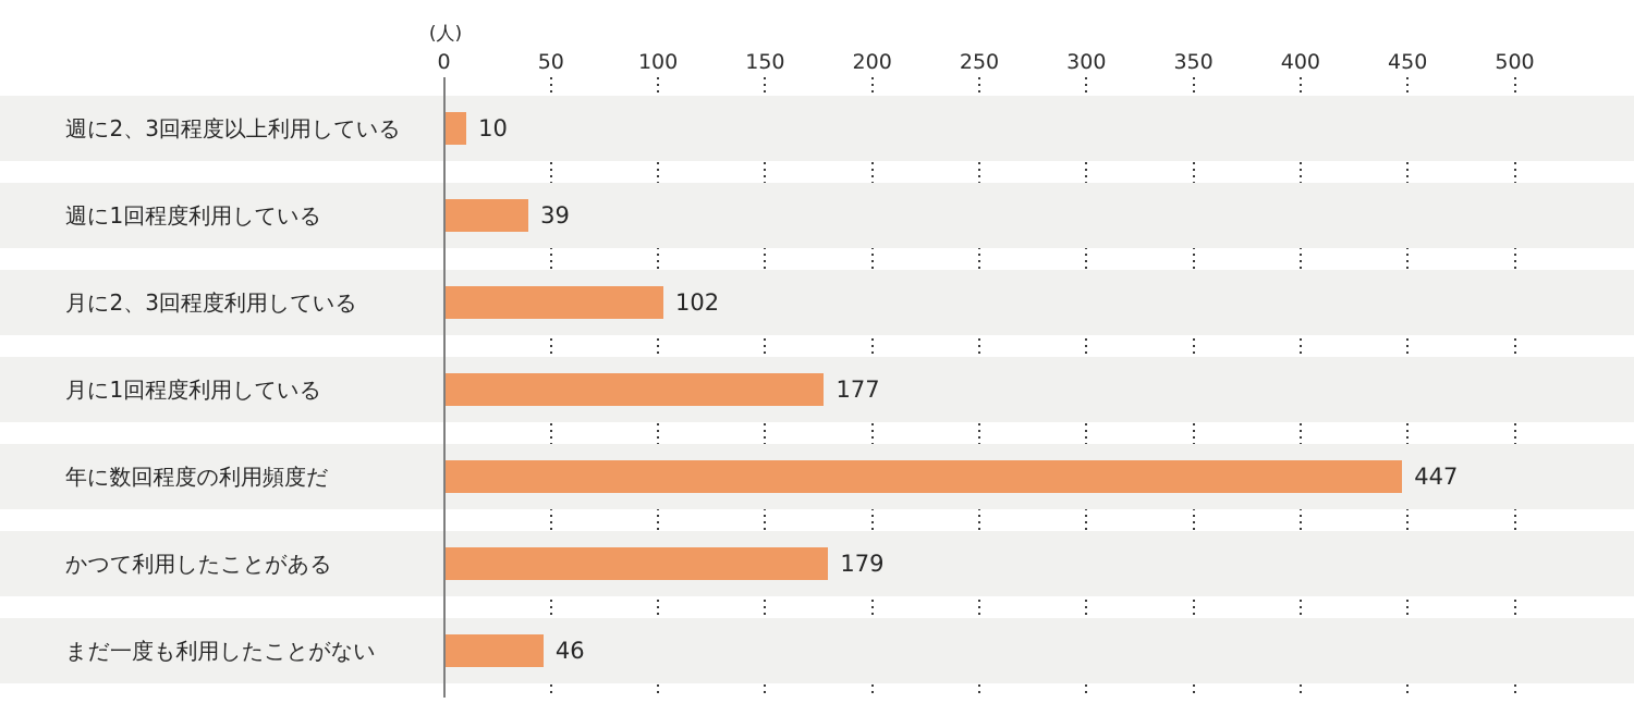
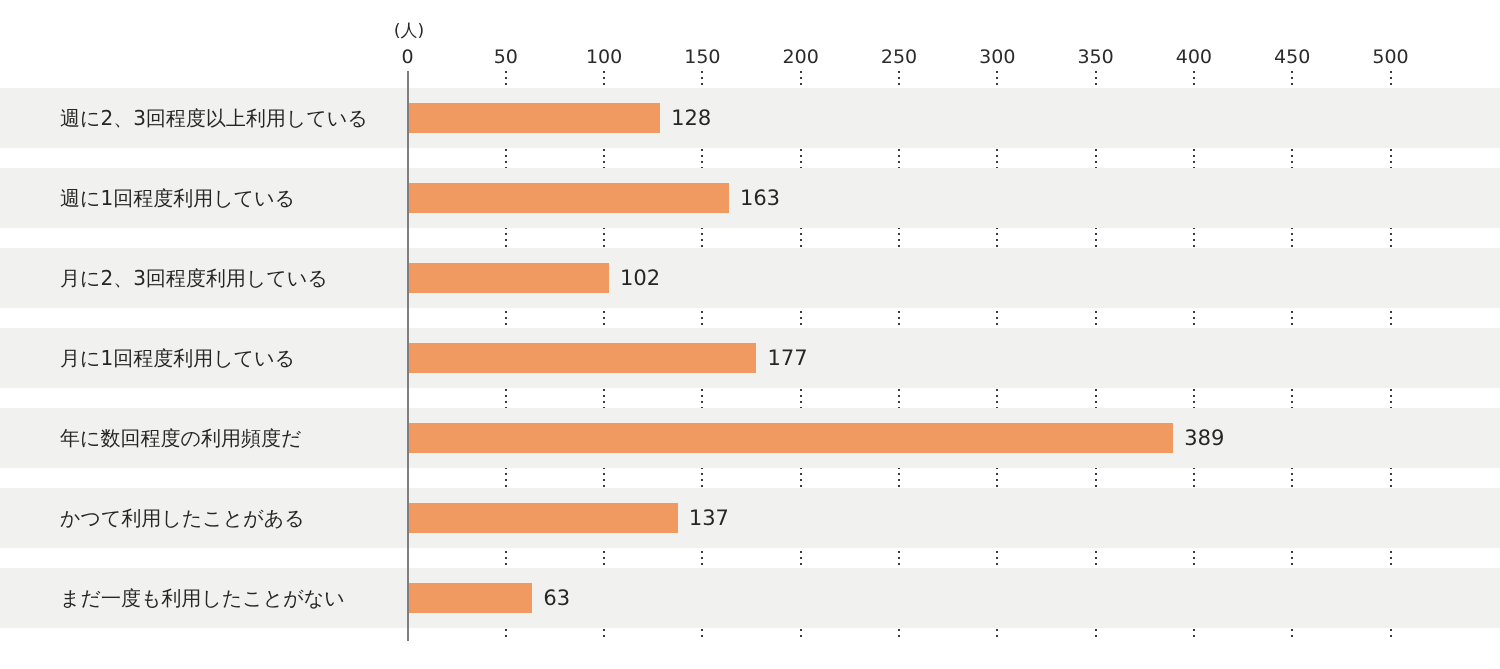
週に2、3回程度以上利用している: 10 -> 128
週に1回程度利用している: 39 -> 163
年に数回程度の利用頻度だ: 447 -> 389
かつて利用したことがある: 179 -> 137
まだ一度も利用したことがない: 46 -> 63
